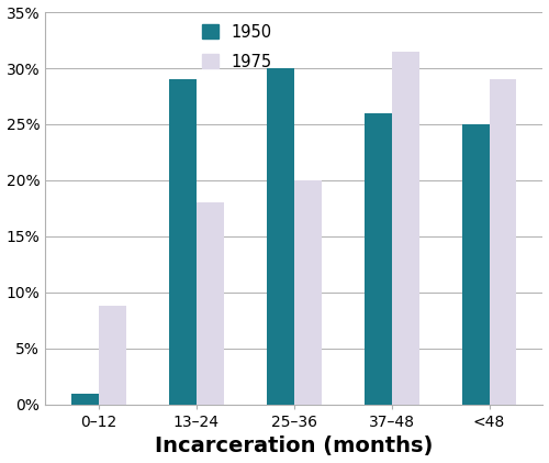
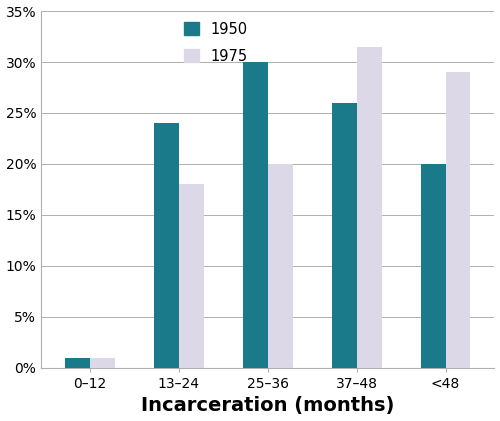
1975/0–12: 8.8% -> 1.0%
1950/13–24: 29% -> 24%
1950/<48: 25% -> 20%
